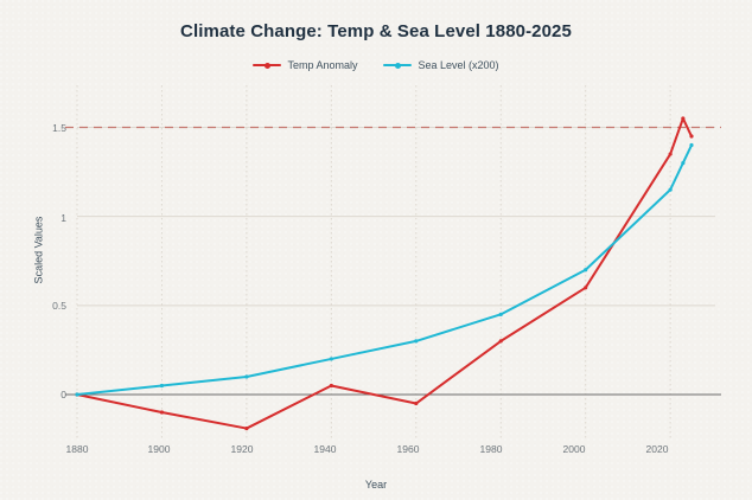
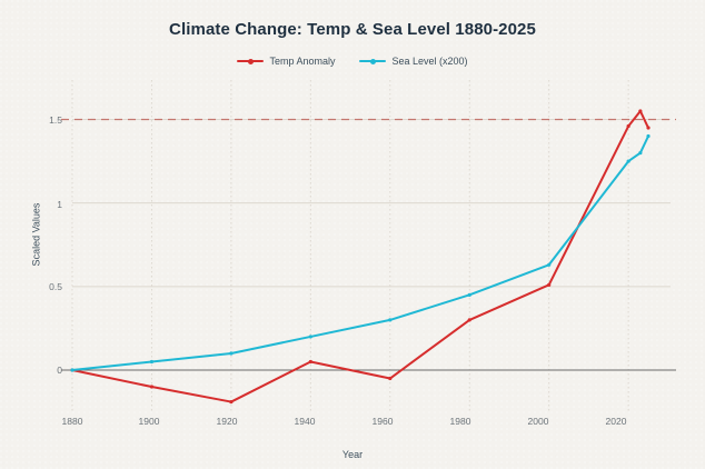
Temp Anomaly/2000: 0.60 -> 0.51
Sea Level (x200)/2000: 0.70 -> 0.63
Temp Anomaly/2020: 1.35 -> 1.46
Sea Level (x200)/2020: 1.15 -> 1.25
